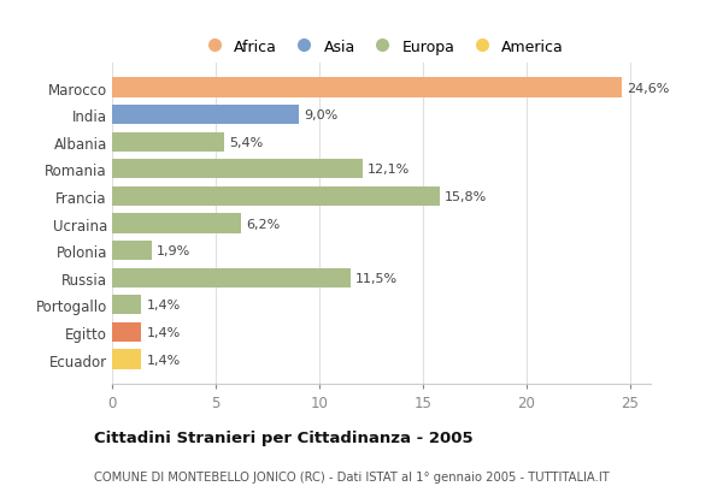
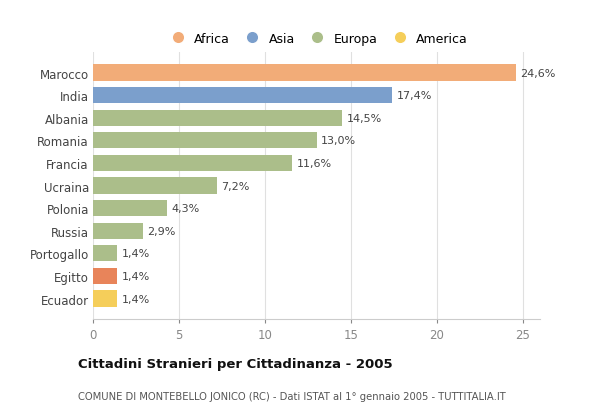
India: 9,0% -> 17,4%
Albania: 5,4% -> 14,5%
Romania: 12,1% -> 13,0%
Francia: 15,8% -> 11,6%
Ucraina: 6,2% -> 7,2%
Polonia: 1,9% -> 4,3%
Russia: 11,5% -> 2,9%
